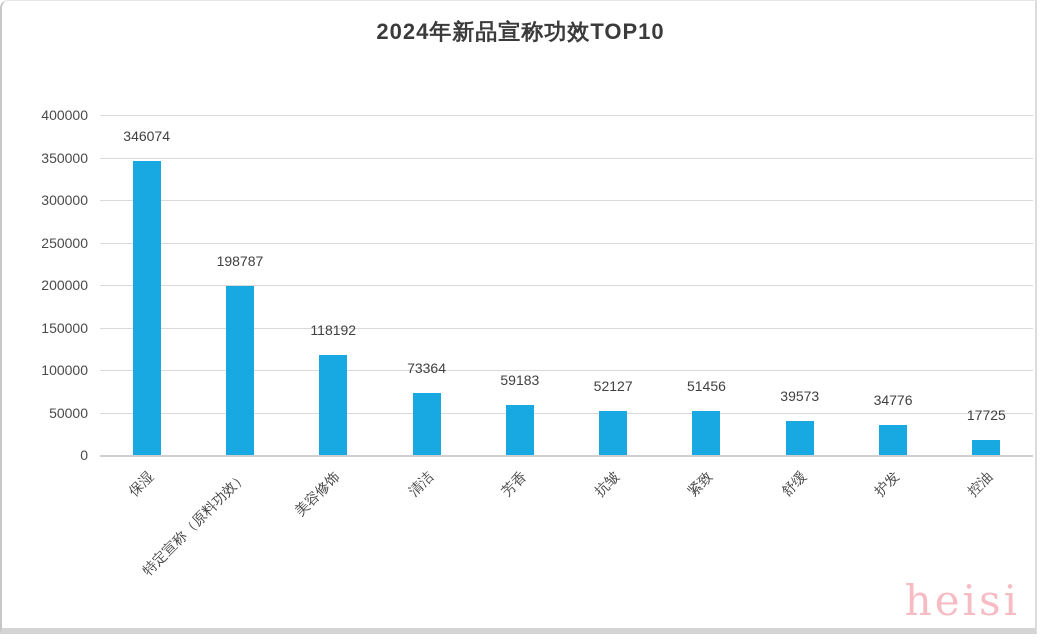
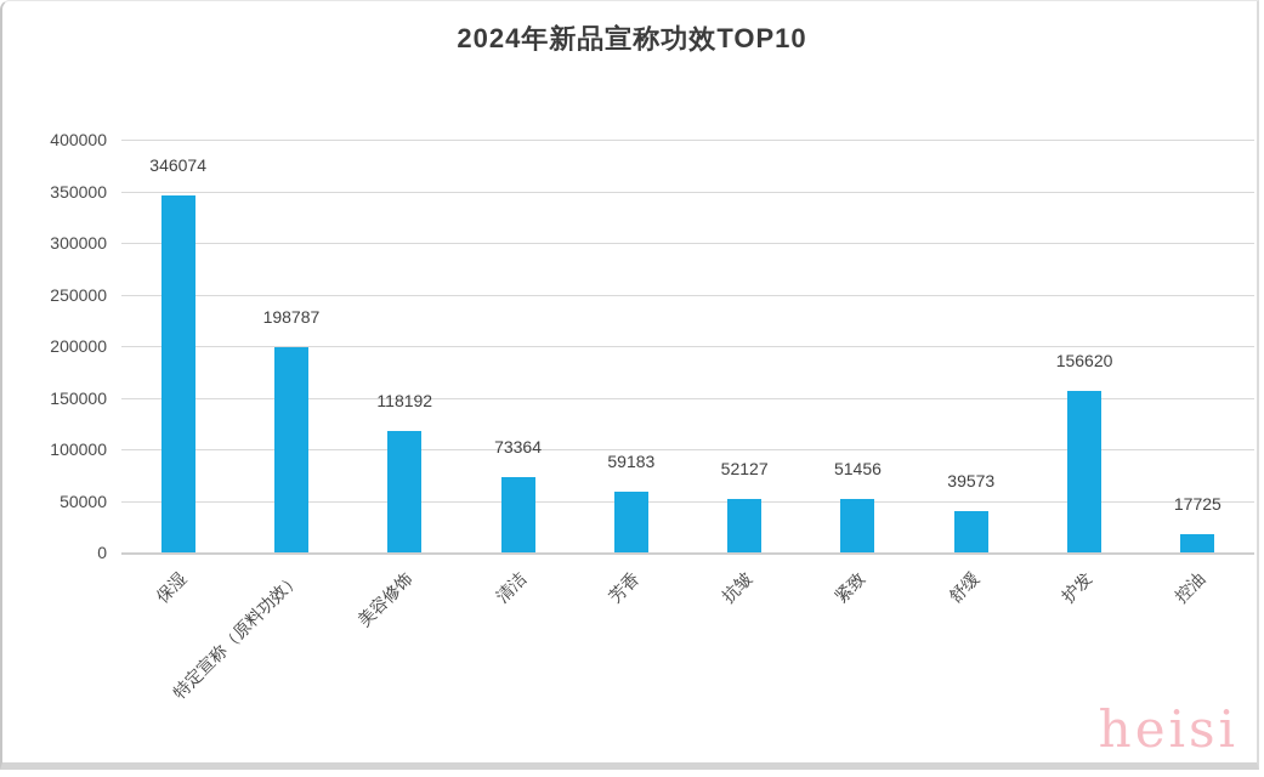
护发: 34776 -> 156620
